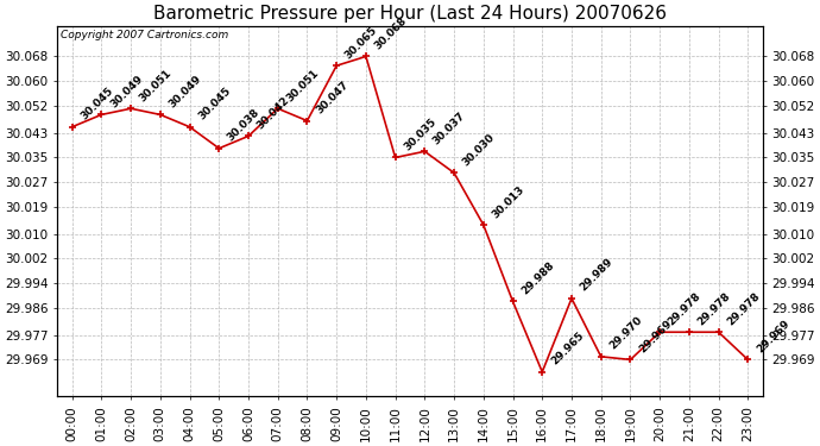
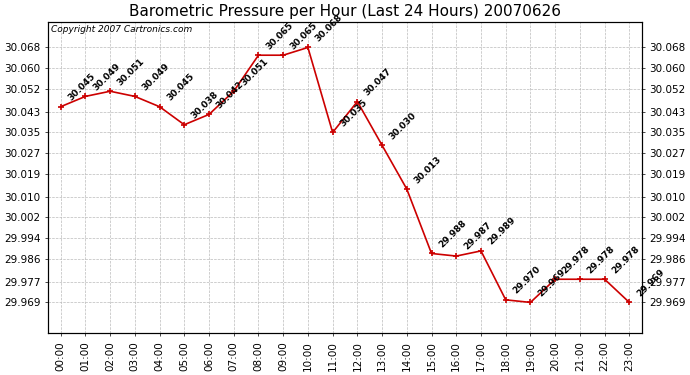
08:00: 30.047 -> 30.065
12:00: 30.037 -> 30.047
16:00: 29.965 -> 29.987
